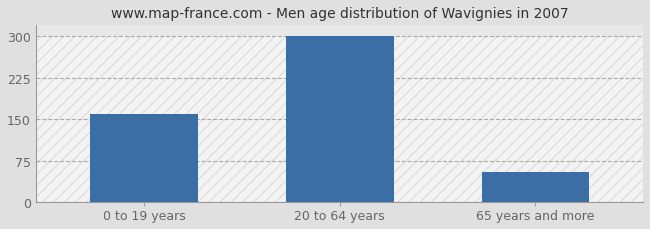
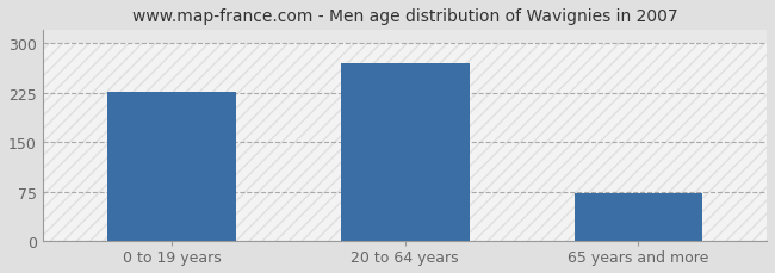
0 to 19 years: 160 -> 226
20 to 64 years: 300 -> 270
65 years and more: 55 -> 72
